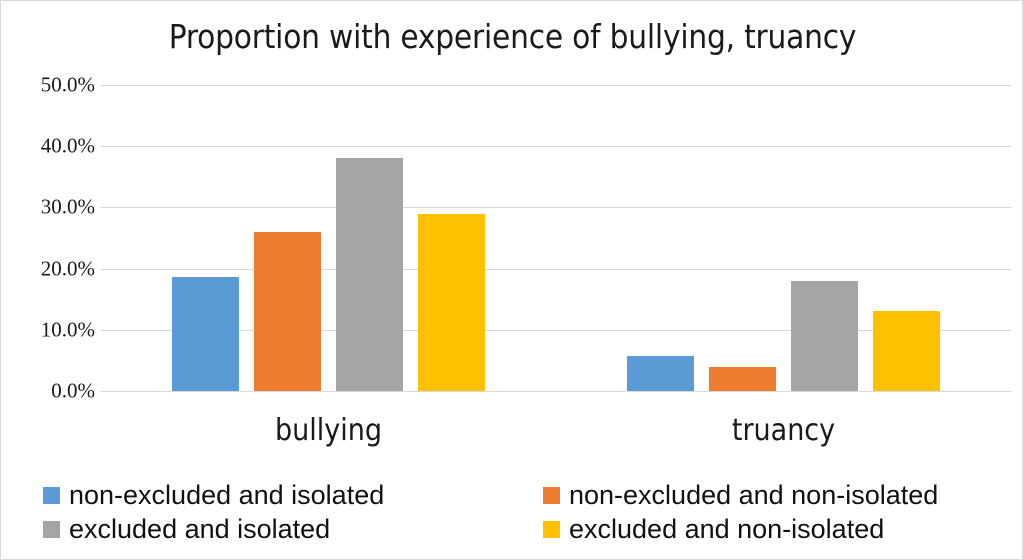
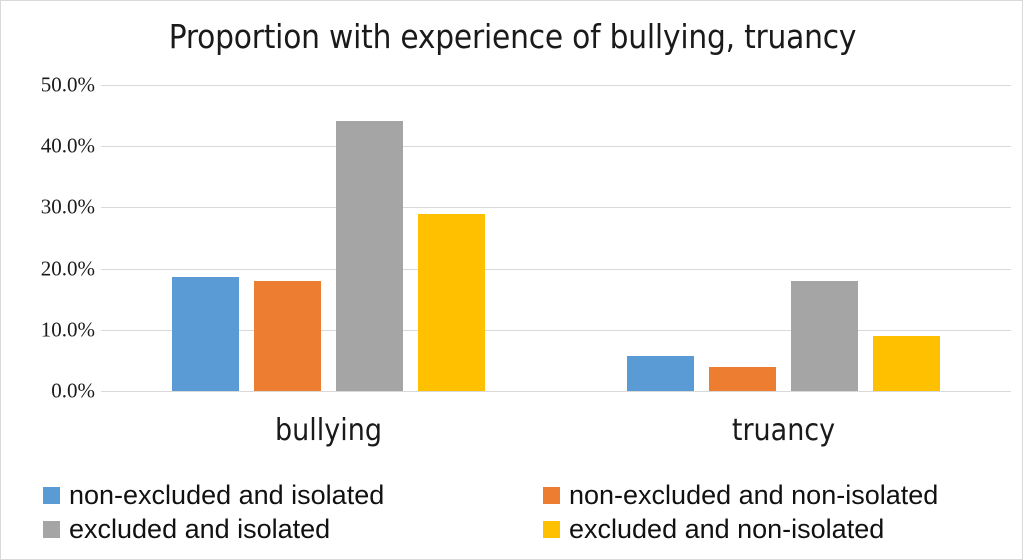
non-excluded and non-isolated/bullying: 26% -> 18%
excluded and isolated/bullying: 38% -> 44%
excluded and non-isolated/truancy: 13% -> 9%
